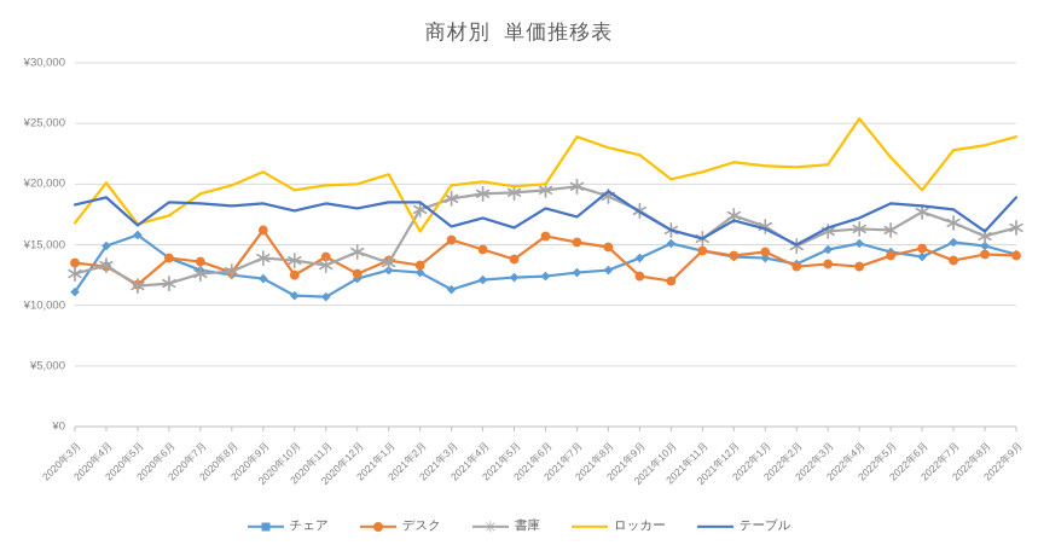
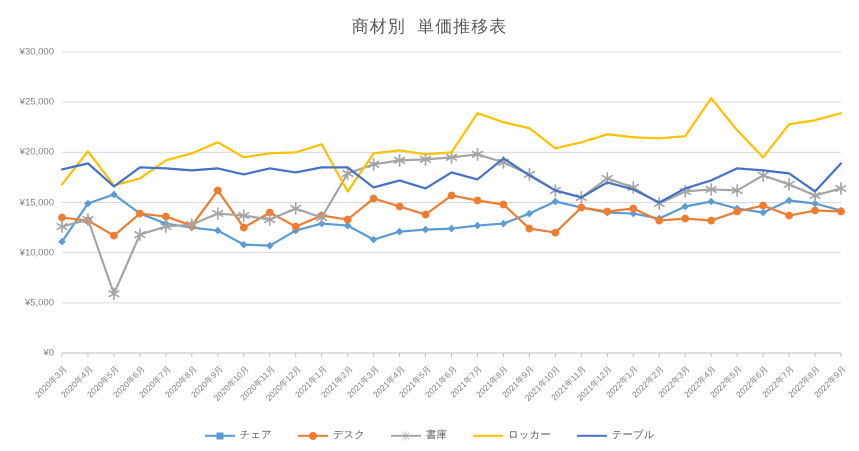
書庫/2020年5月: ¥11600 -> ¥5900
